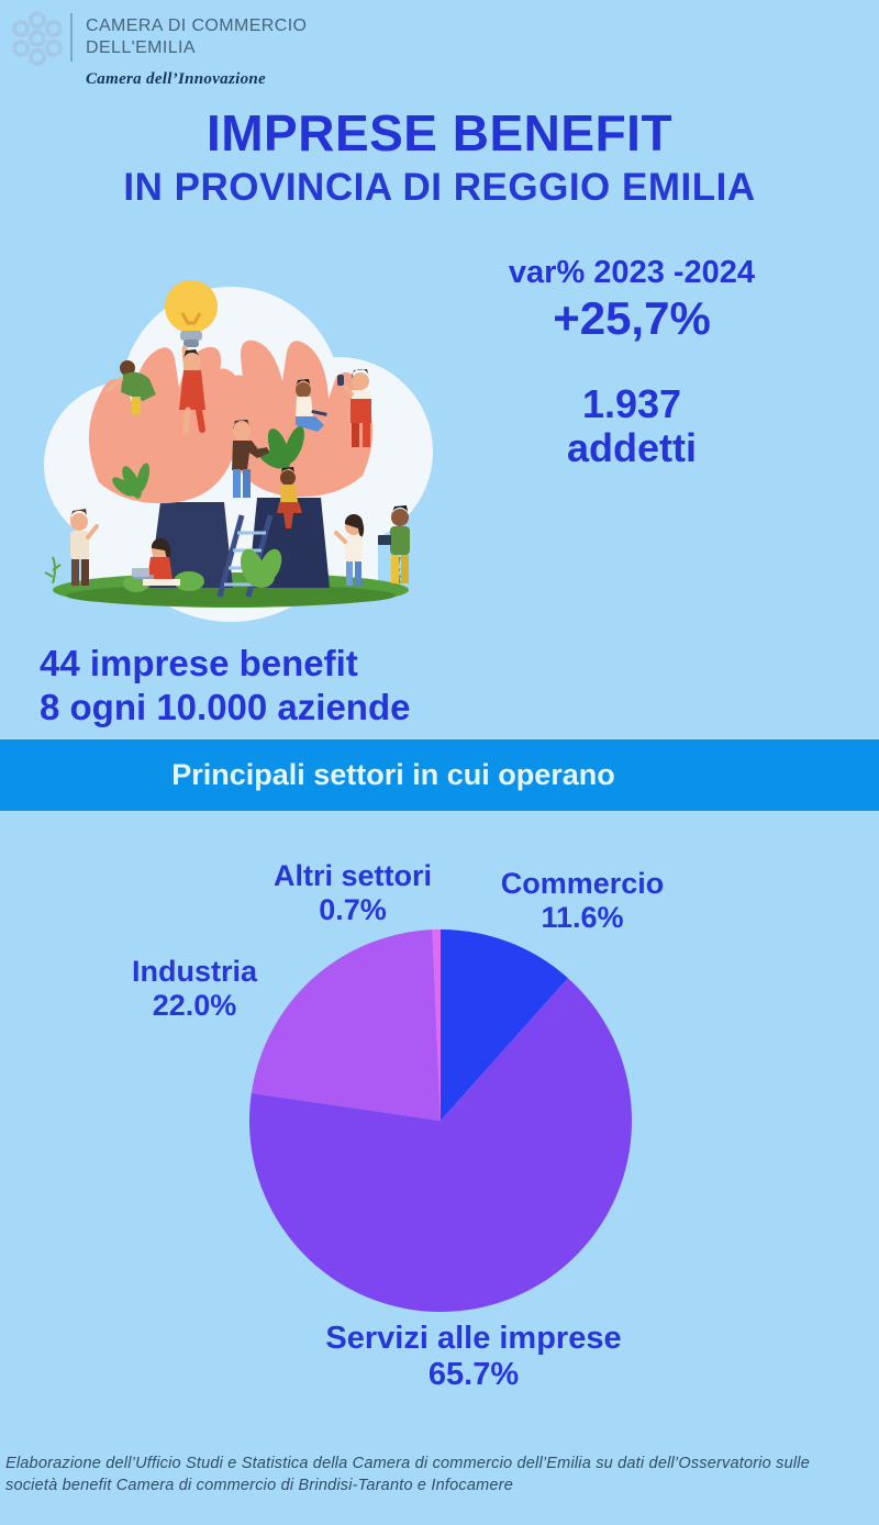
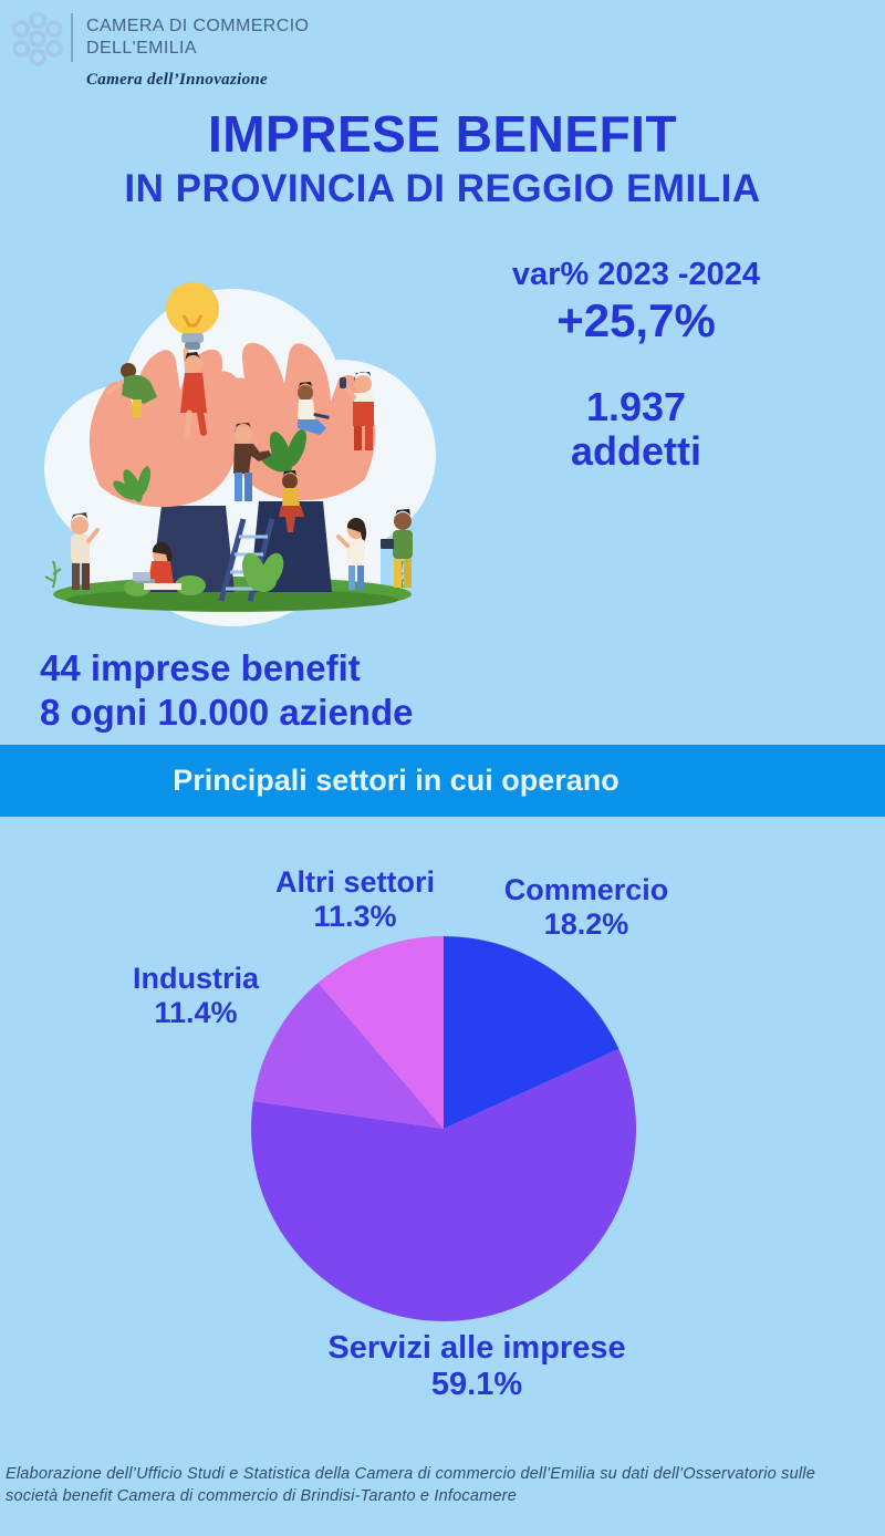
Commercio: 11.6% -> 18.2%
Servizi alle imprese: 65.7% -> 59.1%
Industria: 22.0% -> 11.4%
Altri settori: 0.7% -> 11.3%
